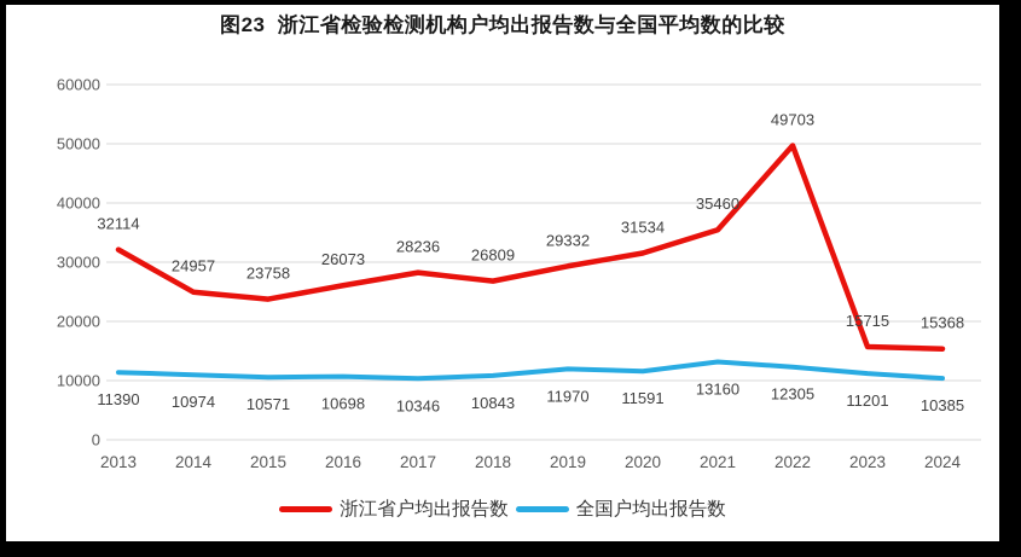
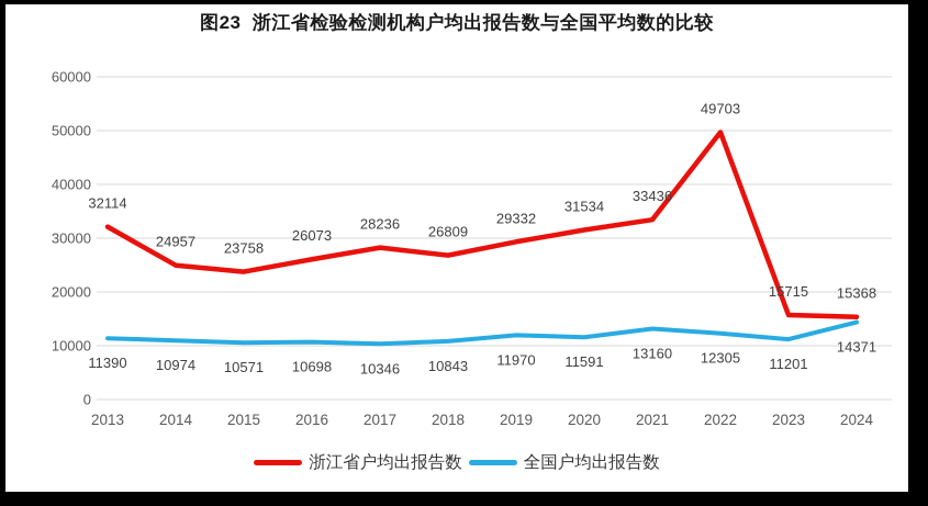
浙江省户均出报告数/2021: 35460 -> 33436
全国户均出报告数/2024: 10385 -> 14371
